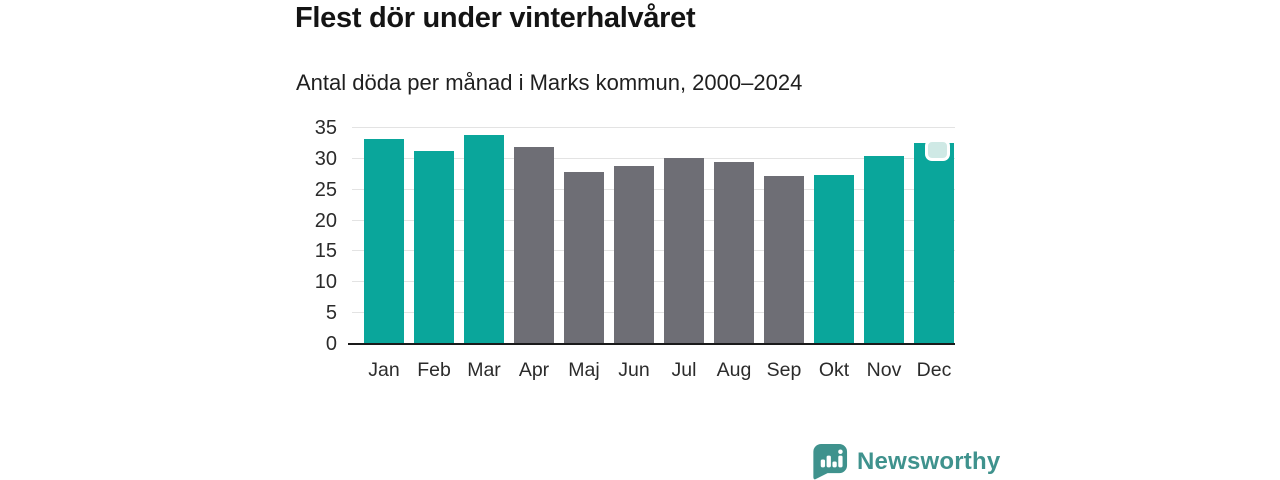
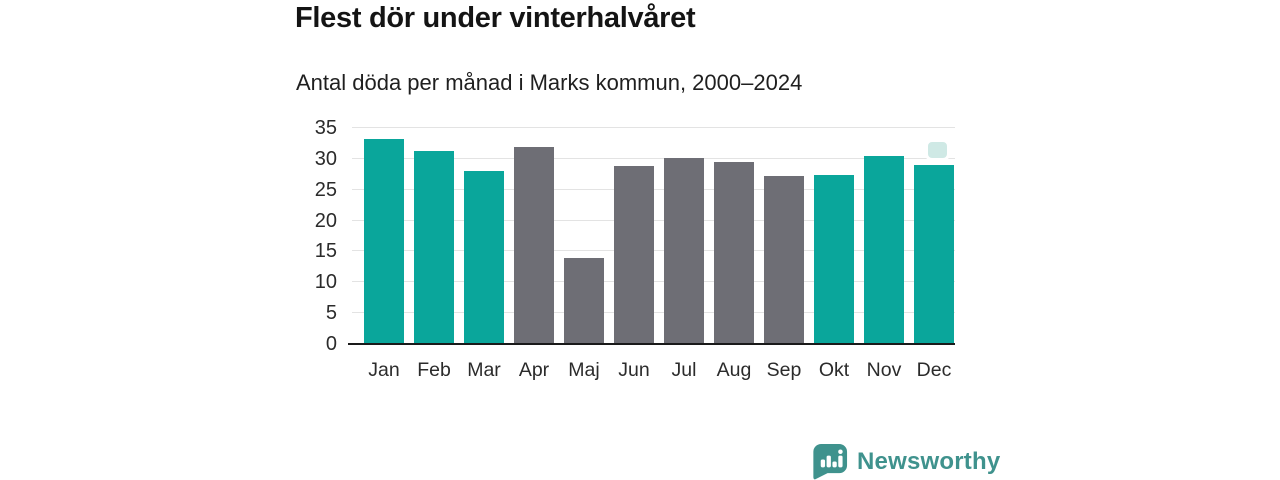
Mar: 34 -> 28
Maj: 28 -> 14
Dec: 32 -> 29
